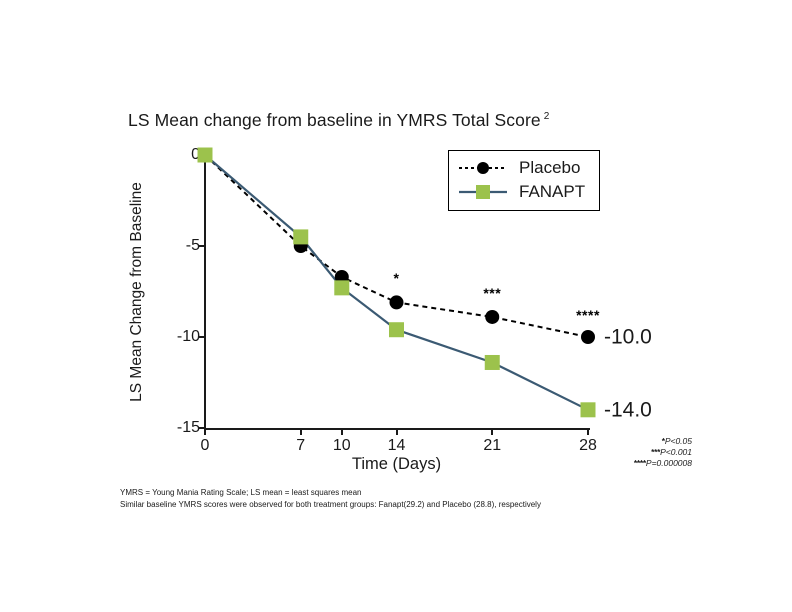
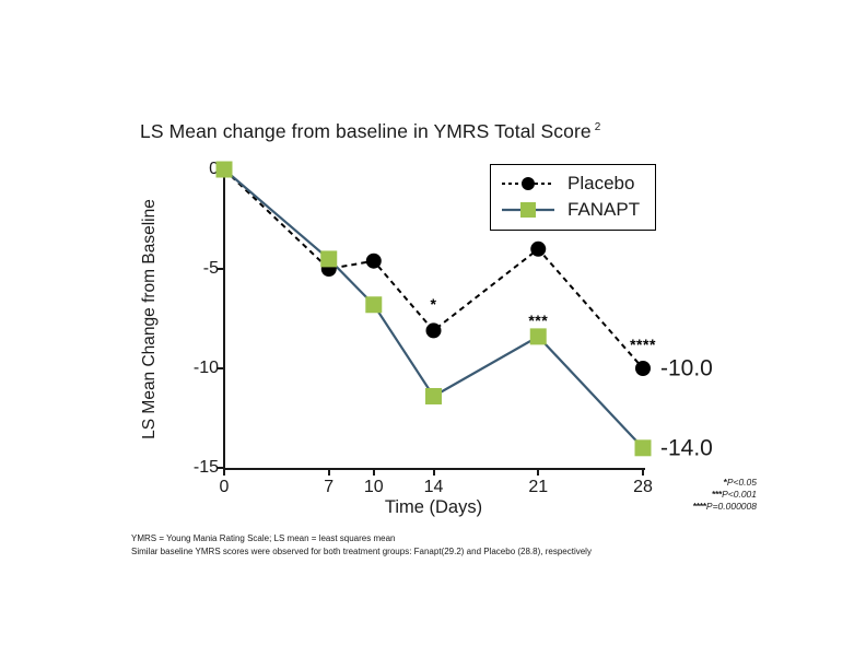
Placebo/10: -6.7 -> -4.6
FANAPT/10: -7.3 -> -6.8
FANAPT/14: -9.6 -> -11.4
Placebo/21: -8.9 -> -4.0
FANAPT/21: -11.4 -> -8.4
